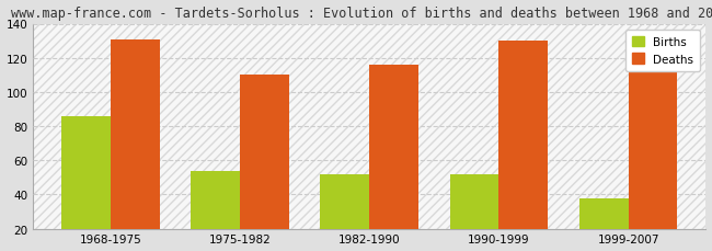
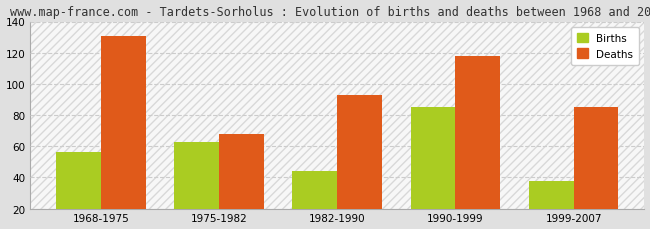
Births/1968-1975: 86 -> 56
Births/1975-1982: 54 -> 63
Deaths/1975-1982: 110 -> 68
Births/1982-1990: 52 -> 44
Deaths/1982-1990: 116 -> 93
Births/1990-1999: 52 -> 85
Deaths/1990-1999: 130 -> 118
Deaths/1999-2007: 112 -> 85
